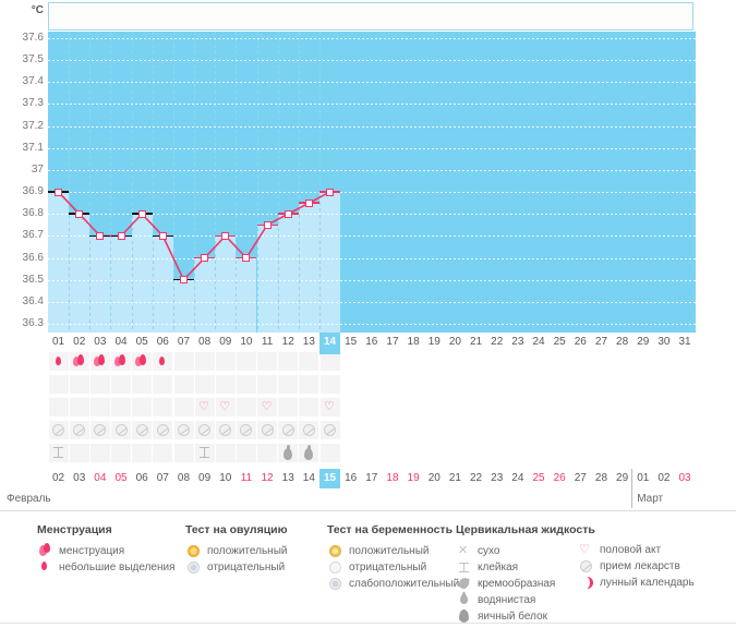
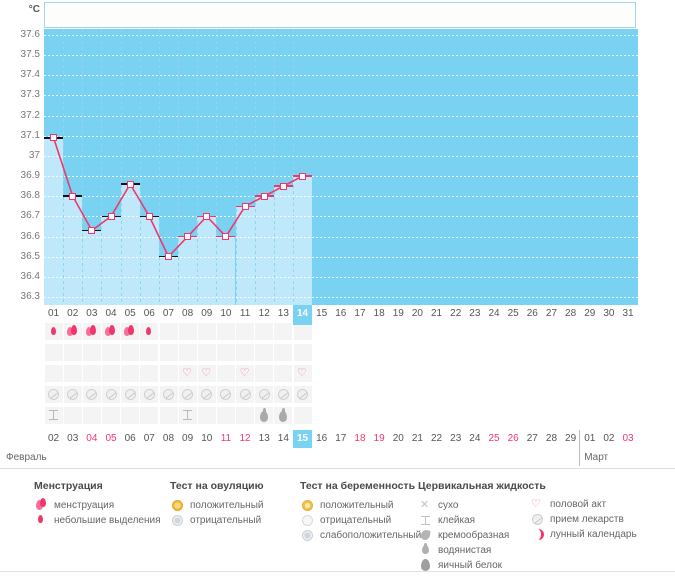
01: 36.90 -> 37.09
03: 36.70 -> 36.63
05: 36.80 -> 36.86
